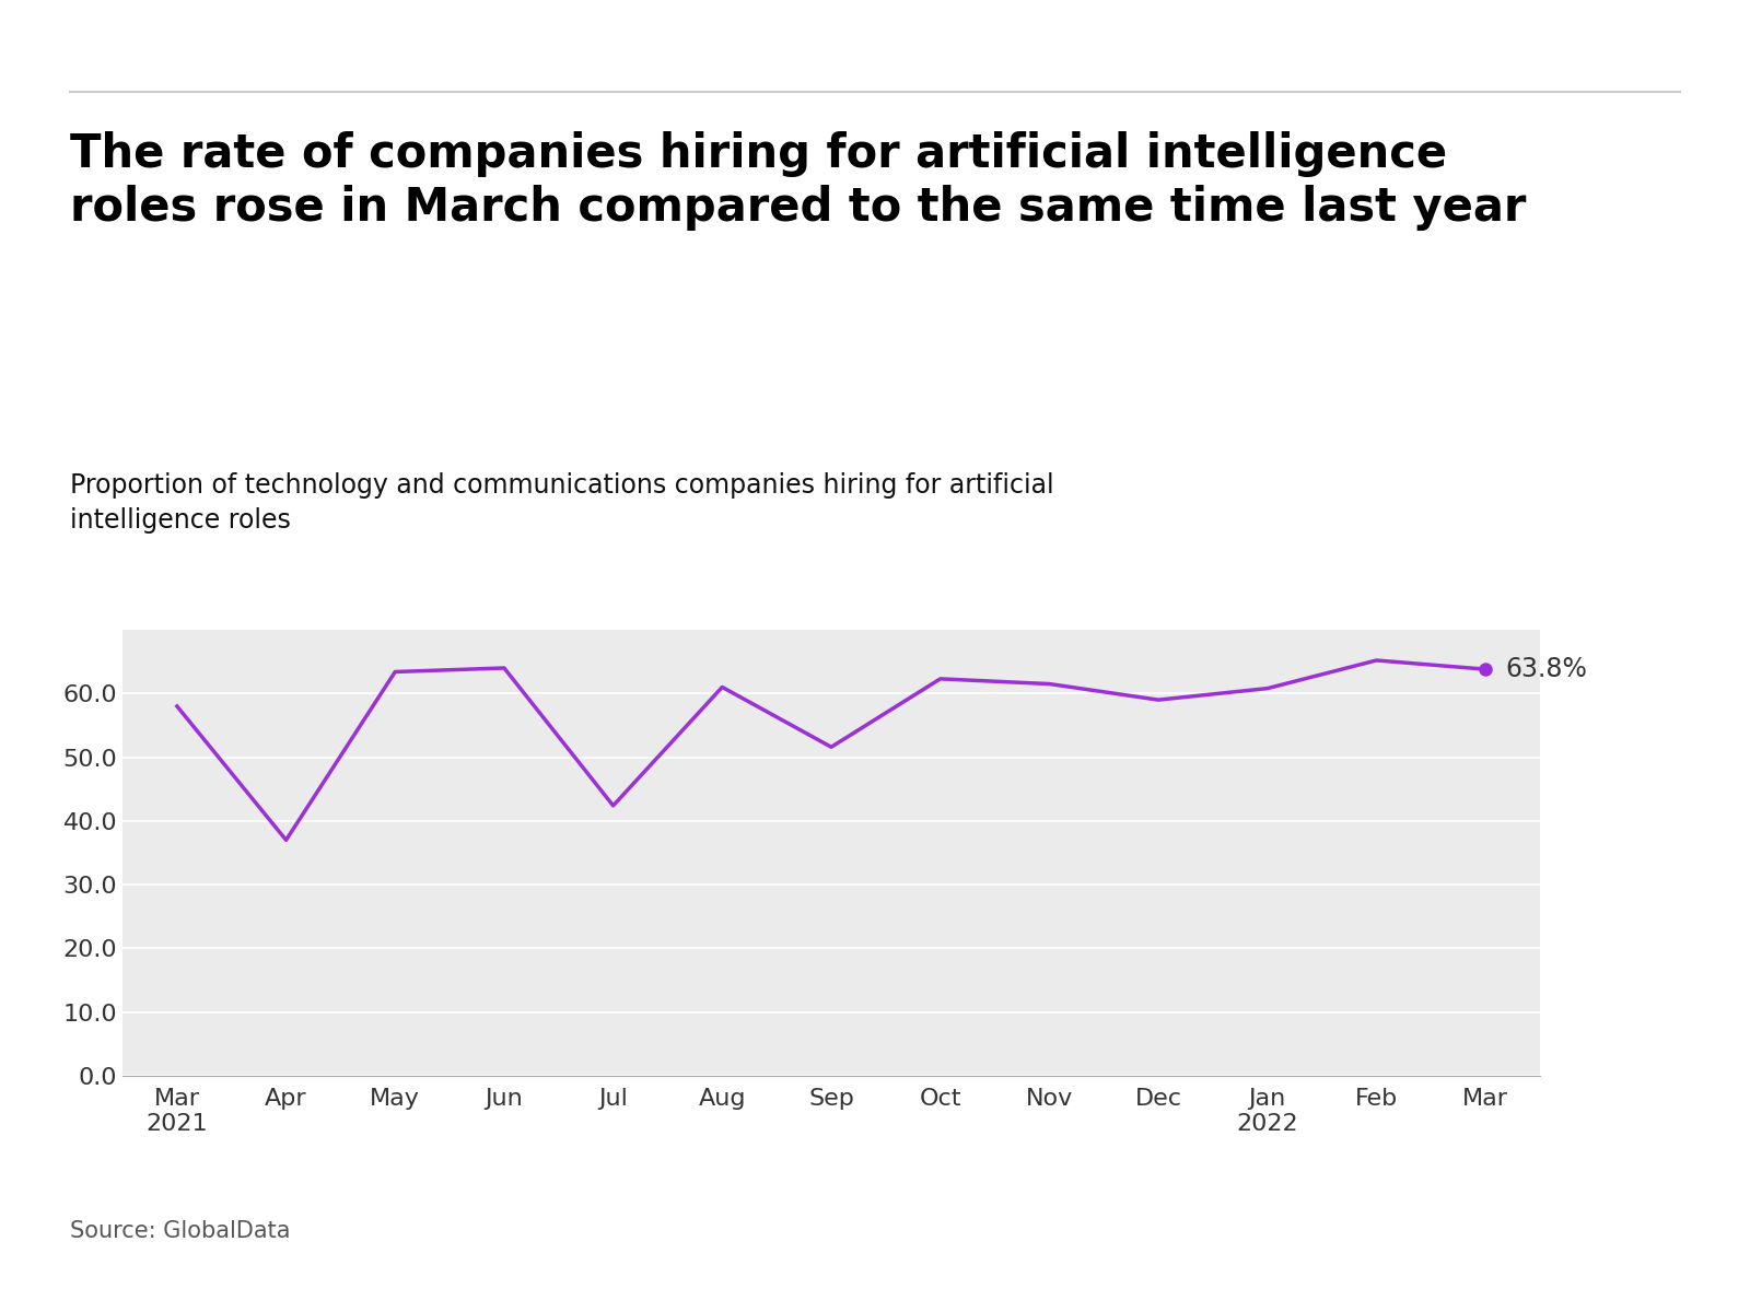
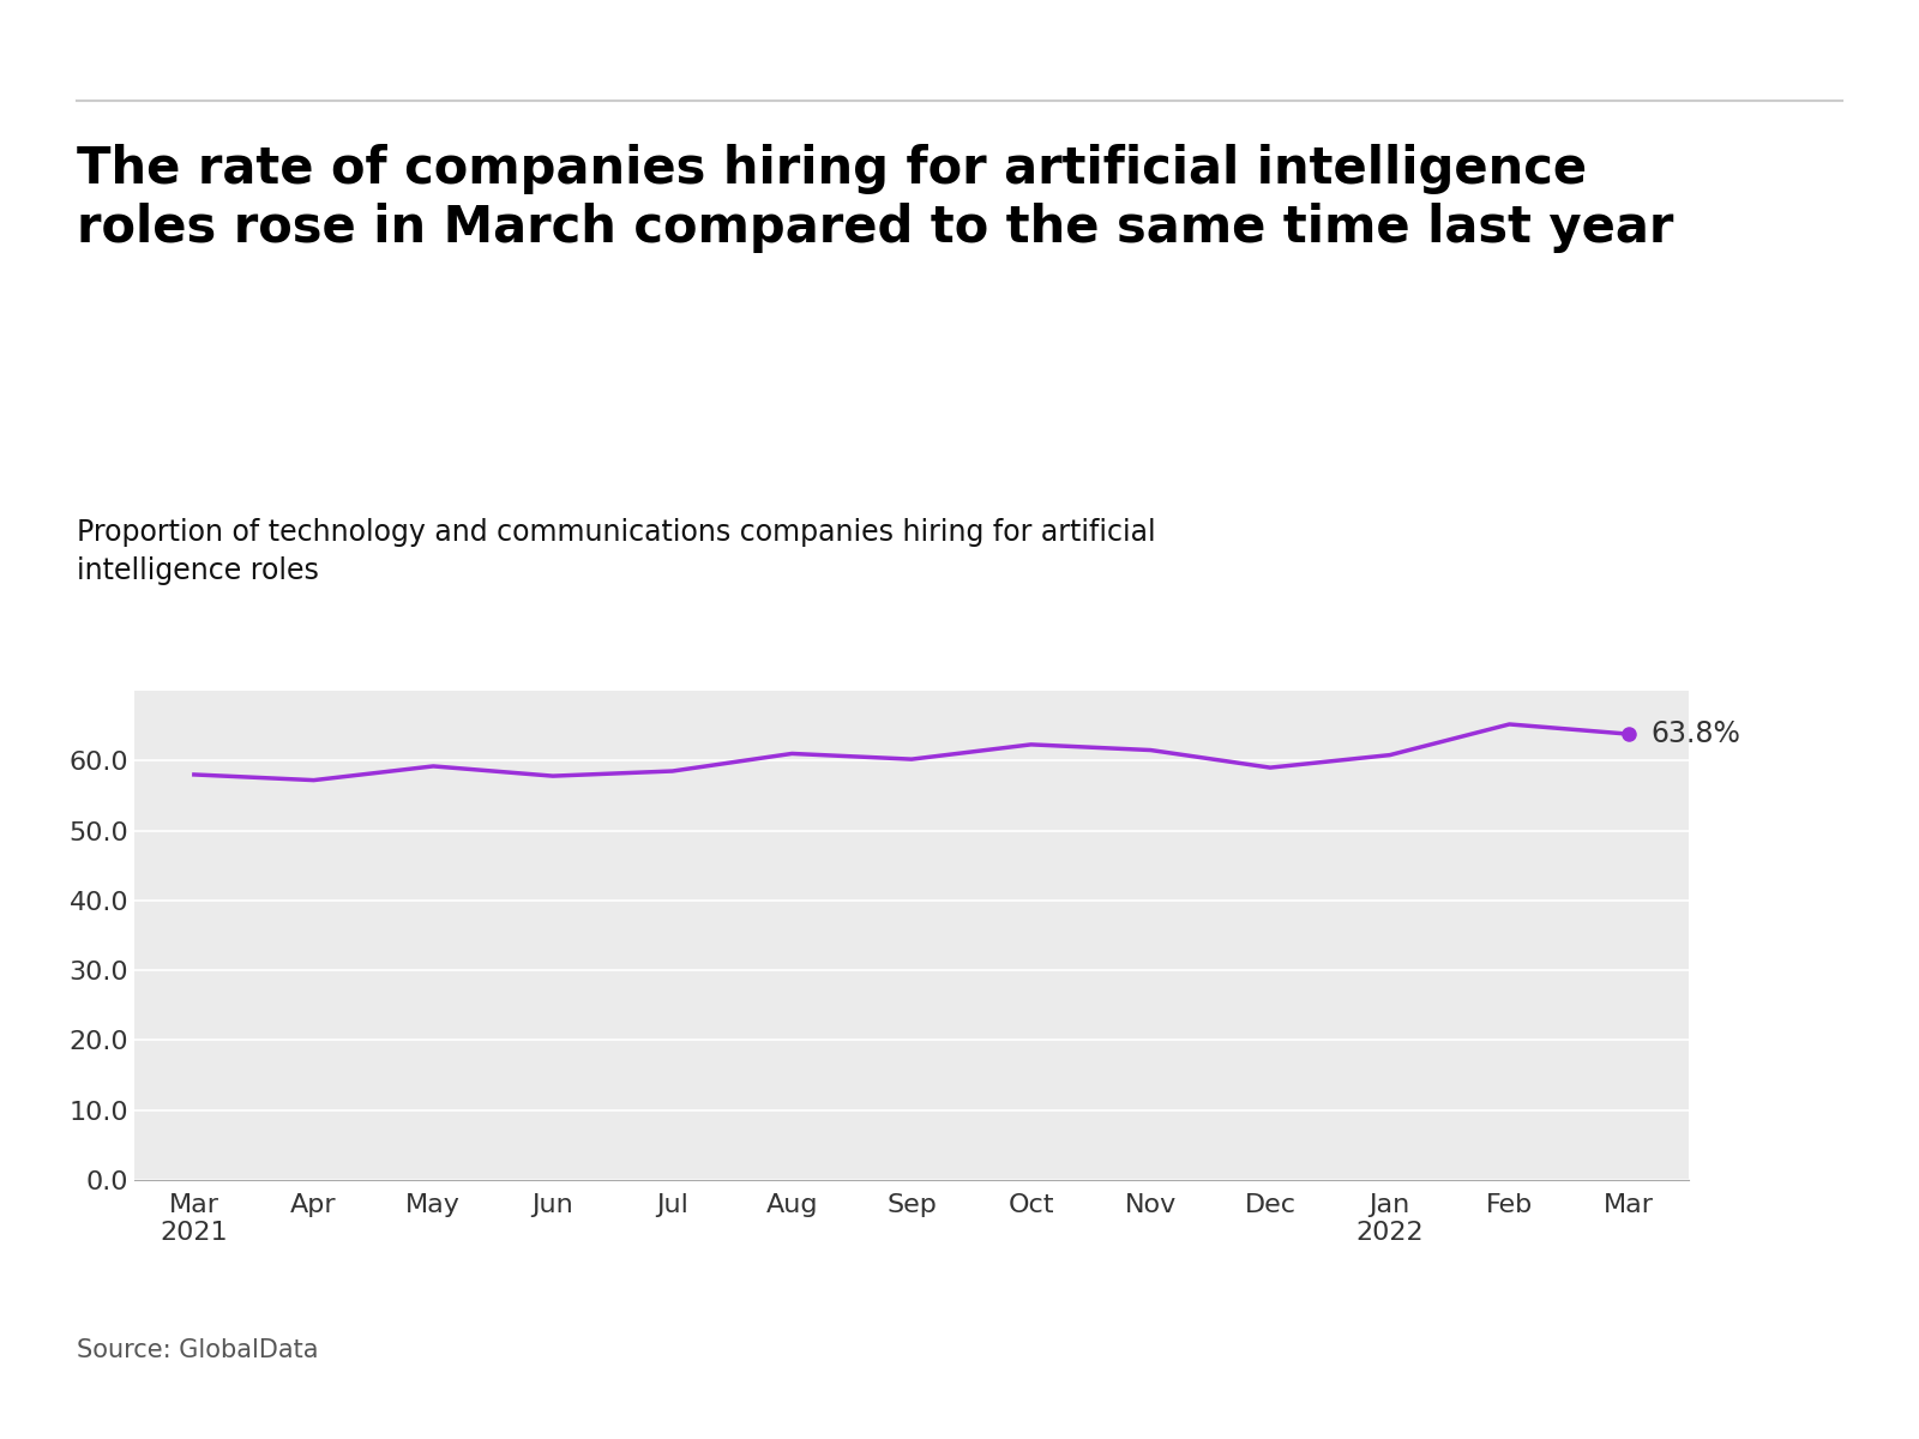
Apr: 37.0 -> 57.2
May: 63.4 -> 59.2
Jun: 64.0 -> 57.8
Jul: 42.4 -> 58.5
Sep: 51.6 -> 60.2
